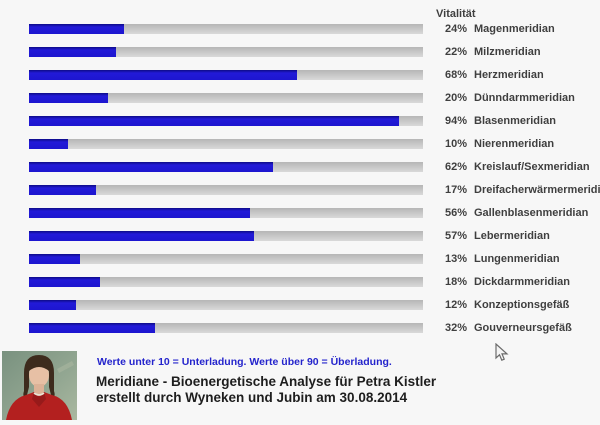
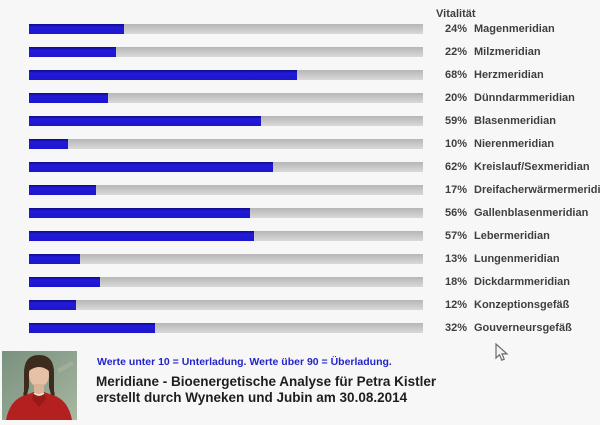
Blasenmeridian: 94% -> 59%
